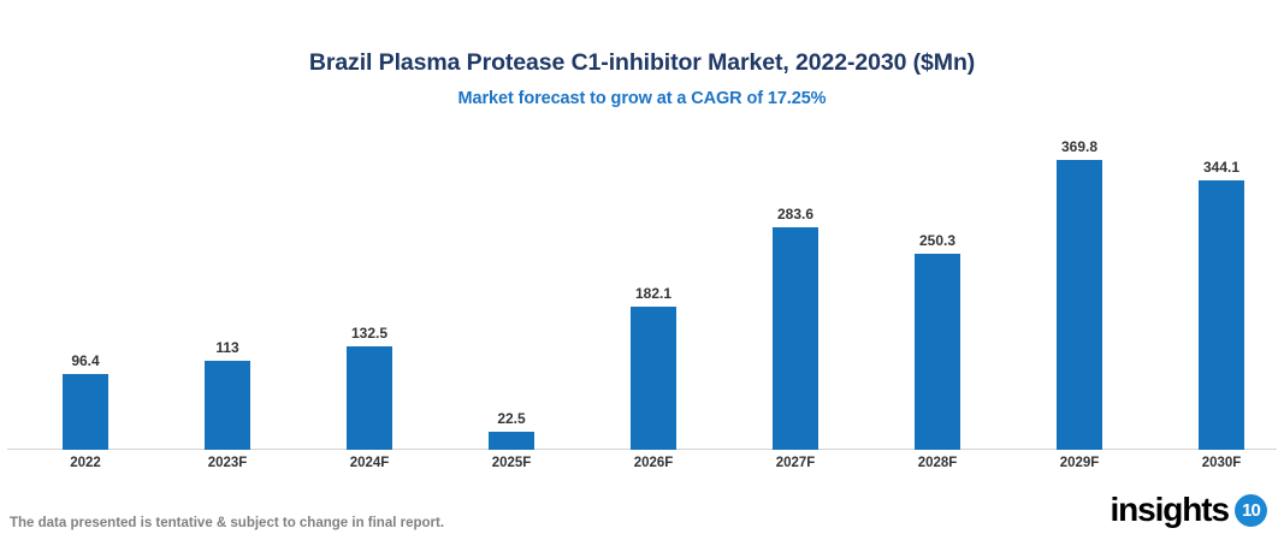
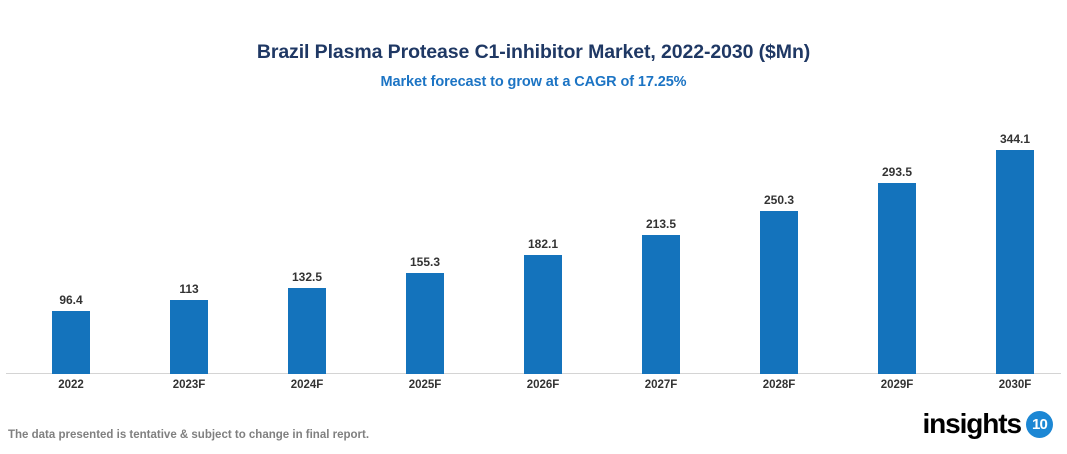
2025F: 22.5 -> 155.3
2027F: 283.6 -> 213.5
2029F: 369.8 -> 293.5
